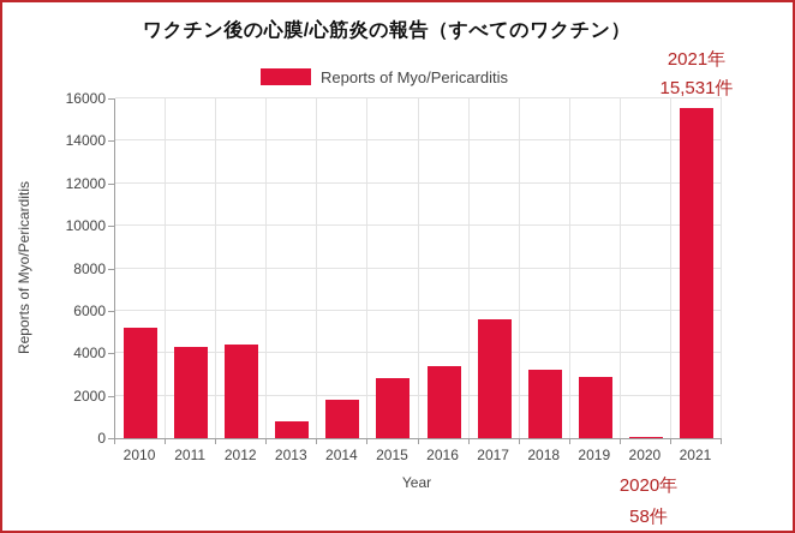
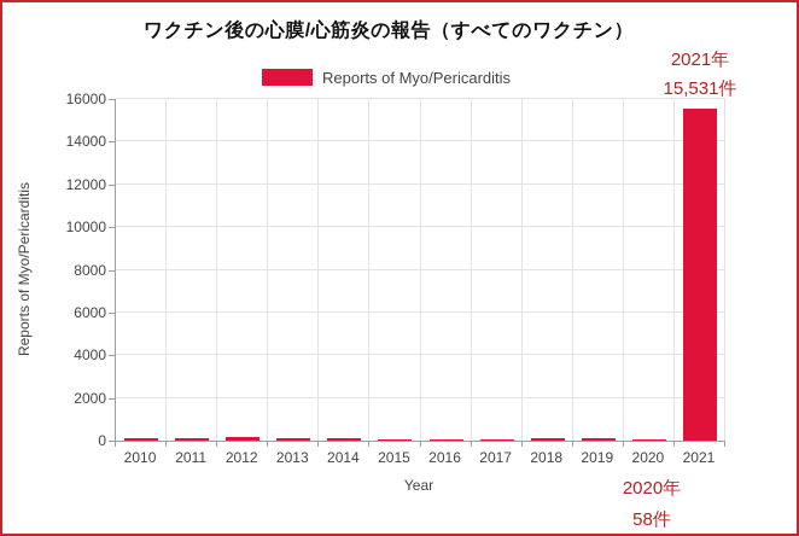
2010: 5200 -> 100
2011: 4300 -> 100
2012: 4400 -> 200
2013: 800 -> 100
2014: 1800 -> 100
2015: 2800 -> 100
2016: 3400 -> 100
2017: 5600 -> 100
2018: 3200 -> 100
2019: 2900 -> 100
